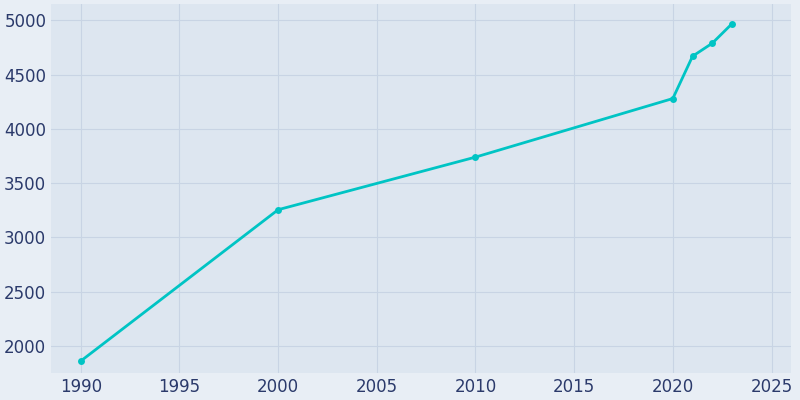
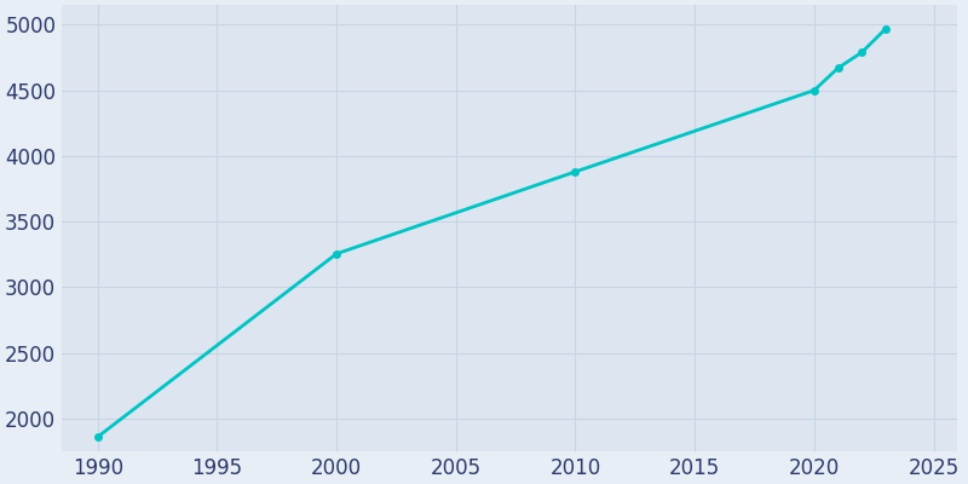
2010: 3740 -> 3880
2020: 4280 -> 4500
